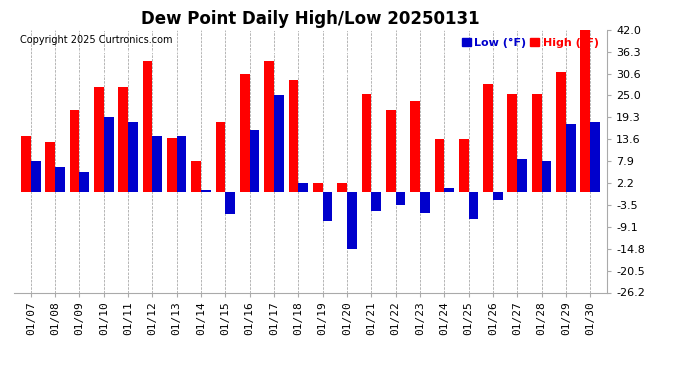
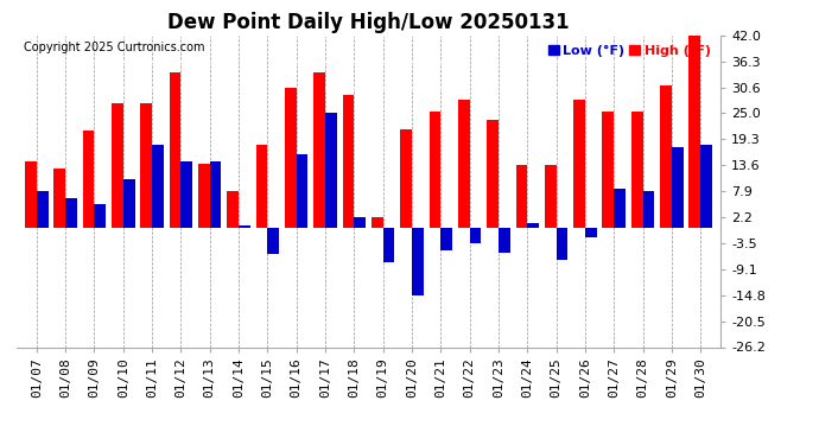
Low (°F)/01/10: 19.3 -> 10.5
High (°F)/01/20: 2.2 -> 21.5
High (°F)/01/22: 21.2 -> 28.0
